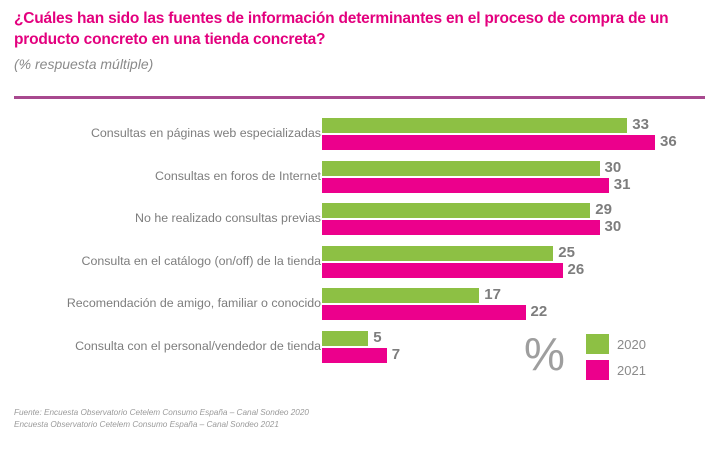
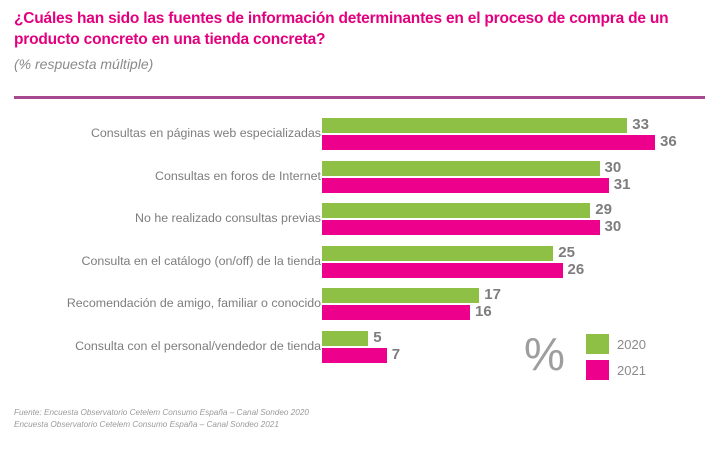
2021/Recomendación de amigo, familiar o conocido: 22 -> 16
